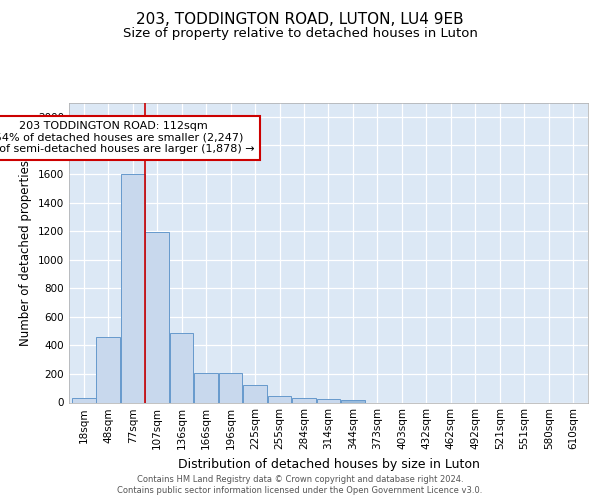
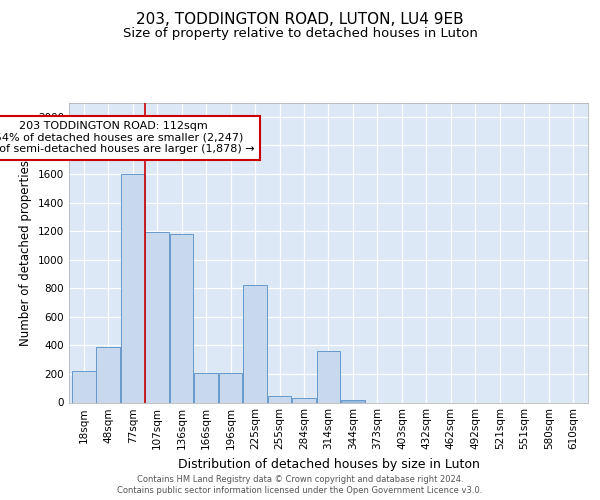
18sqm: 40 -> 220
48sqm: 460 -> 390
136sqm: 490 -> 1180
225sqm: 120 -> 820
314sqm: 20 -> 360
